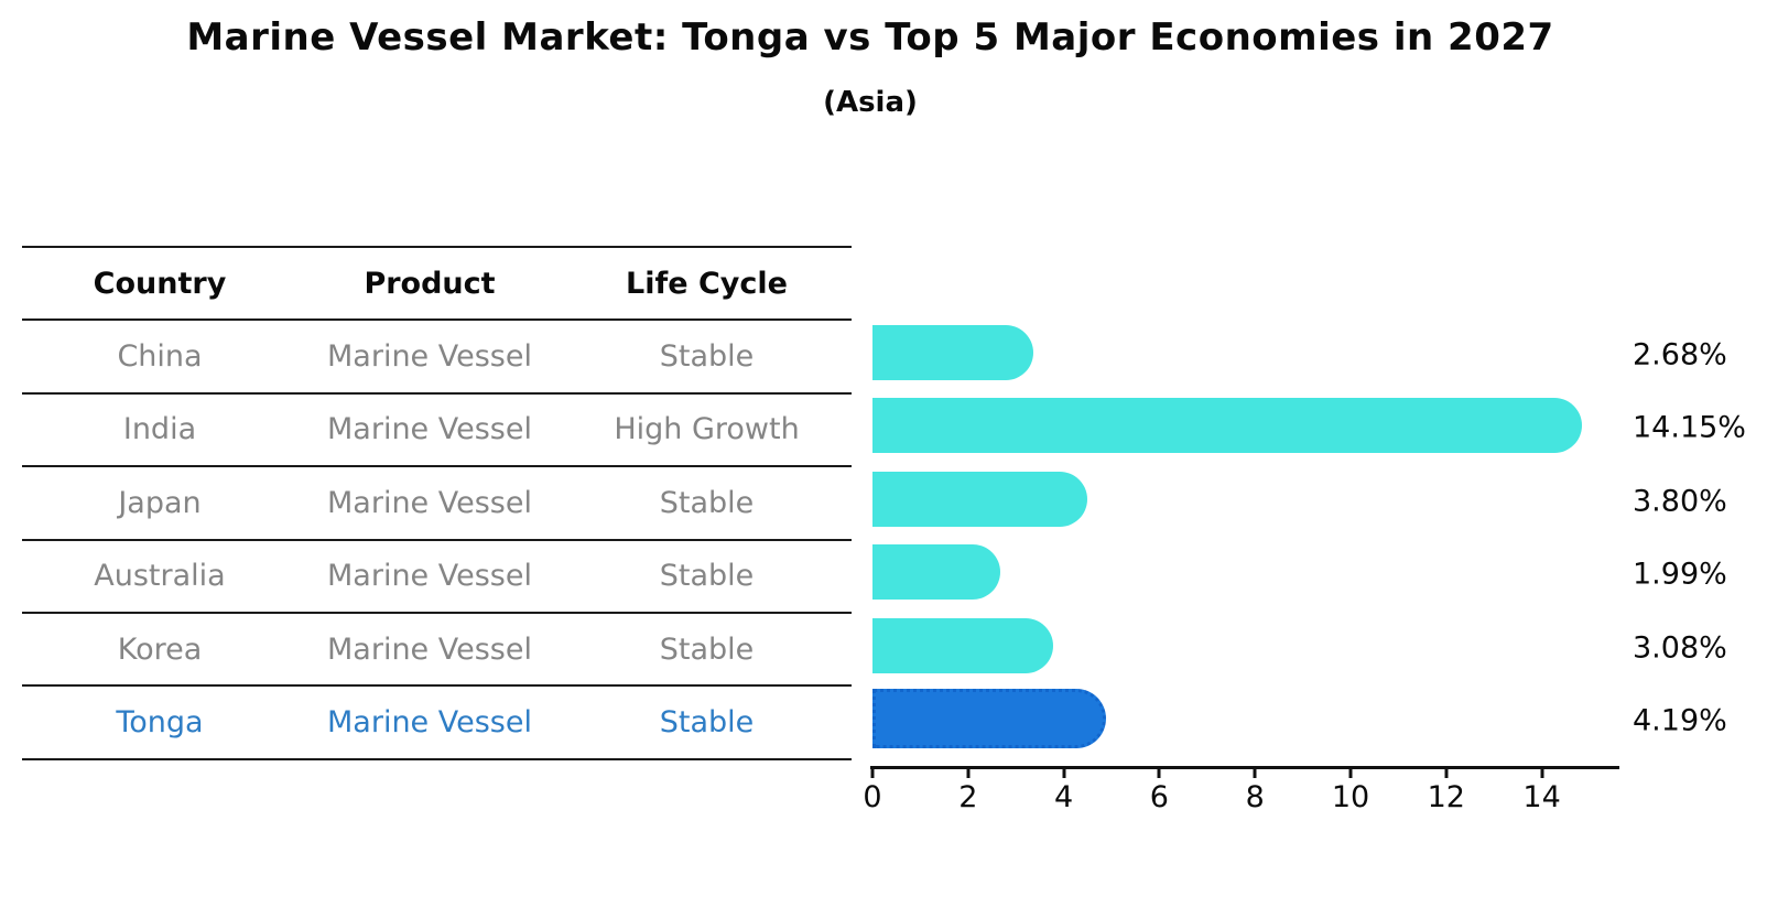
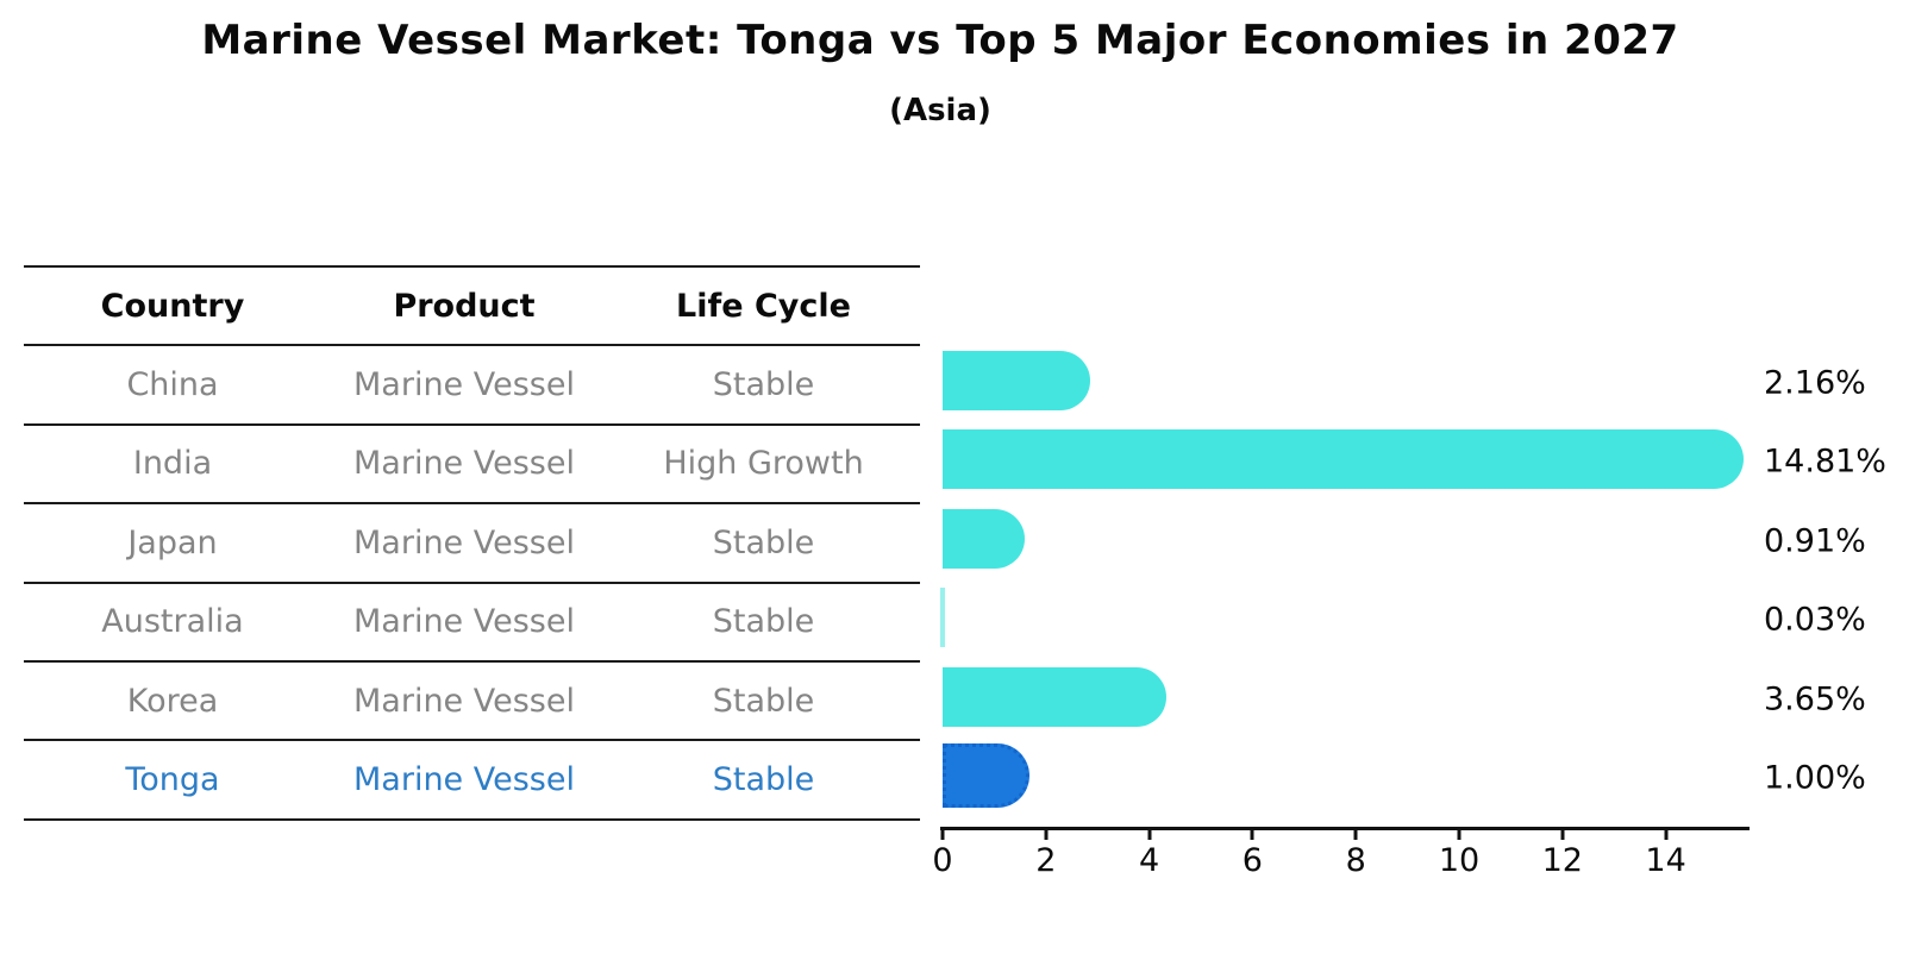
China: 2.68% -> 2.16%
India: 14.15% -> 14.81%
Japan: 3.80% -> 0.91%
Australia: 1.99% -> 0.03%
Korea: 3.08% -> 3.65%
Tonga: 4.19% -> 1.00%
